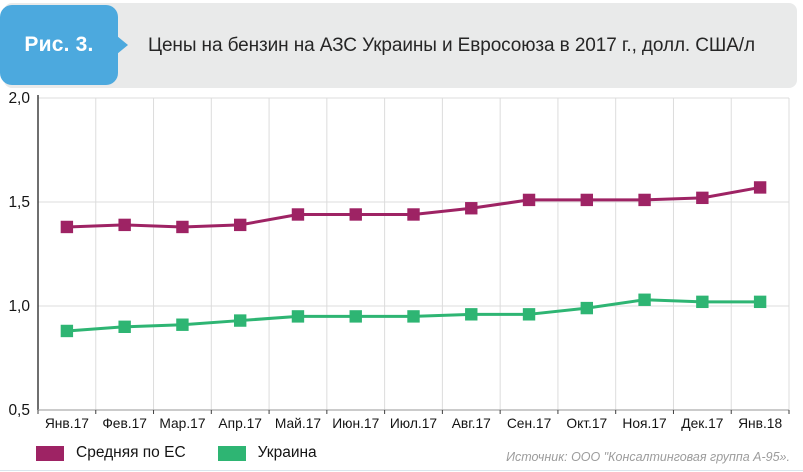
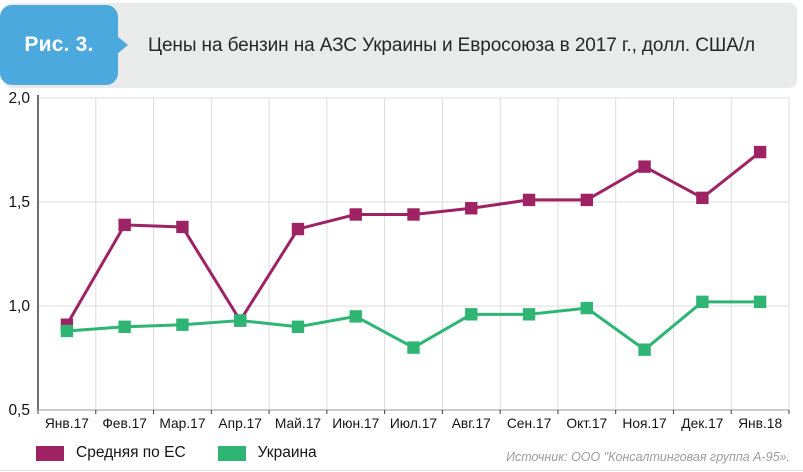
Средняя по ЕС/Янв.17: 1,38 -> 0,91
Средняя по ЕС/Апр.17: 1,39 -> 0,93
Средняя по ЕС/Май.17: 1,44 -> 1,37
Украина/Май.17: 0,95 -> 0,90
Украина/Июл.17: 0,95 -> 0,80
Средняя по ЕС/Ноя.17: 1,51 -> 1,67
Украина/Ноя.17: 1,03 -> 0,79
Средняя по ЕС/Янв.18: 1,57 -> 1,74
